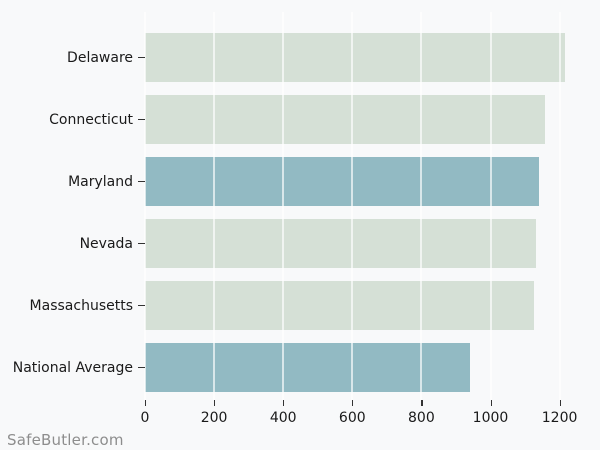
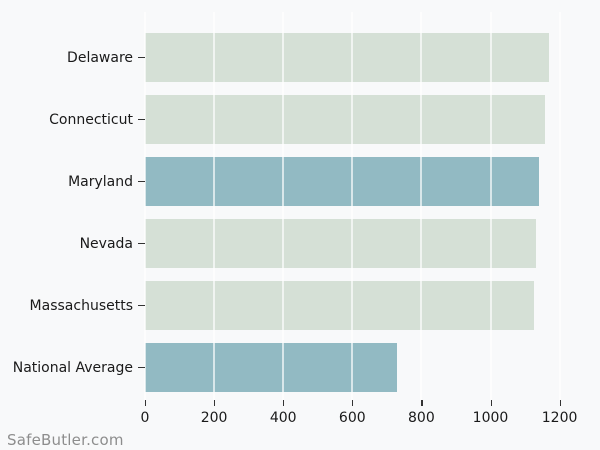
Delaware: 1220 -> 1170
National Average: 940 -> 730
